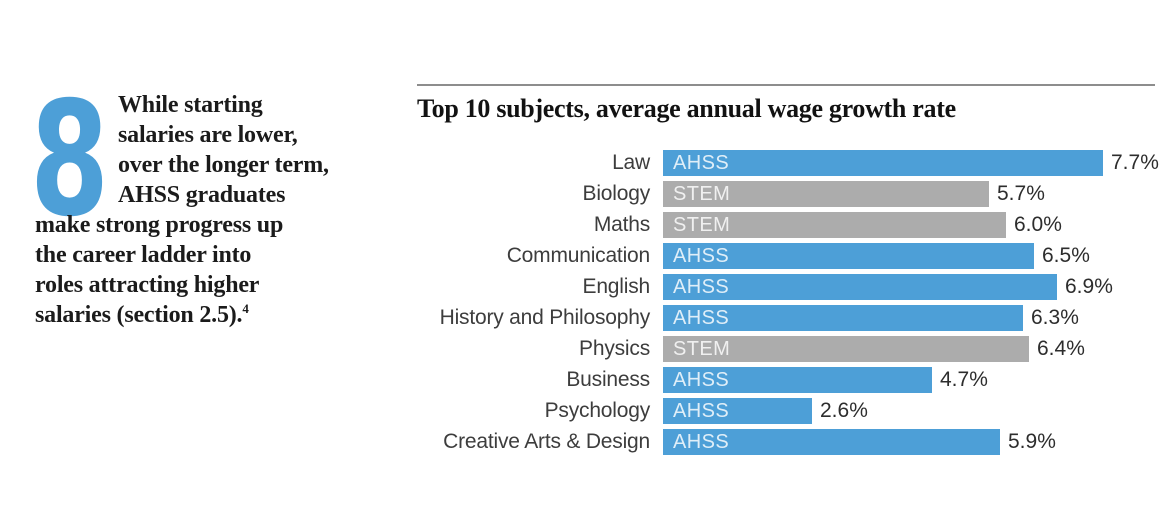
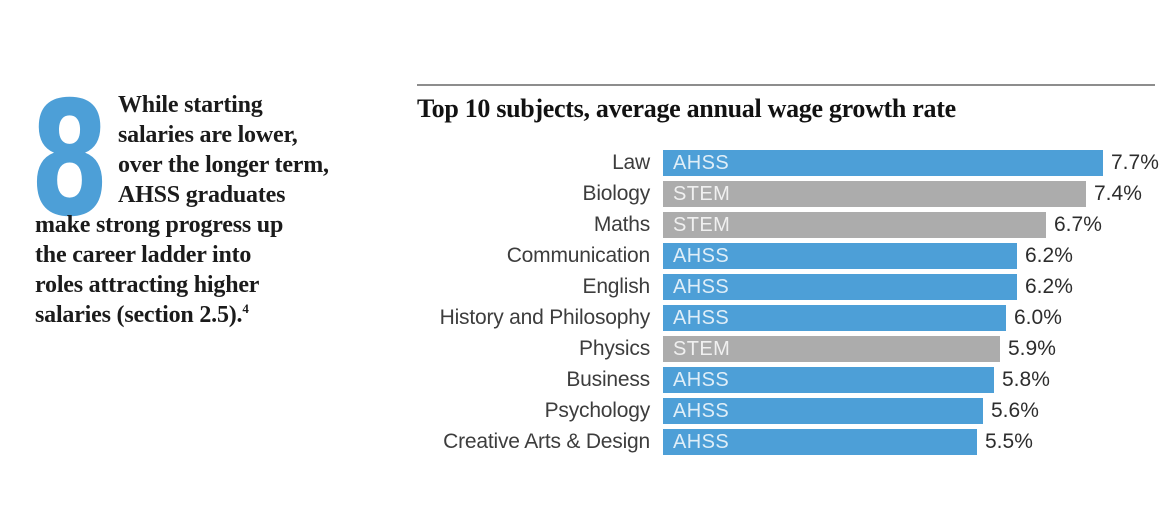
Biology: 5.7% -> 7.4%
Maths: 6.0% -> 6.7%
Communication: 6.5% -> 6.2%
English: 6.9% -> 6.2%
History and Philosophy: 6.3% -> 6.0%
Physics: 6.4% -> 5.9%
Business: 4.7% -> 5.8%
Psychology: 2.6% -> 5.6%
Creative Arts & Design: 5.9% -> 5.5%
